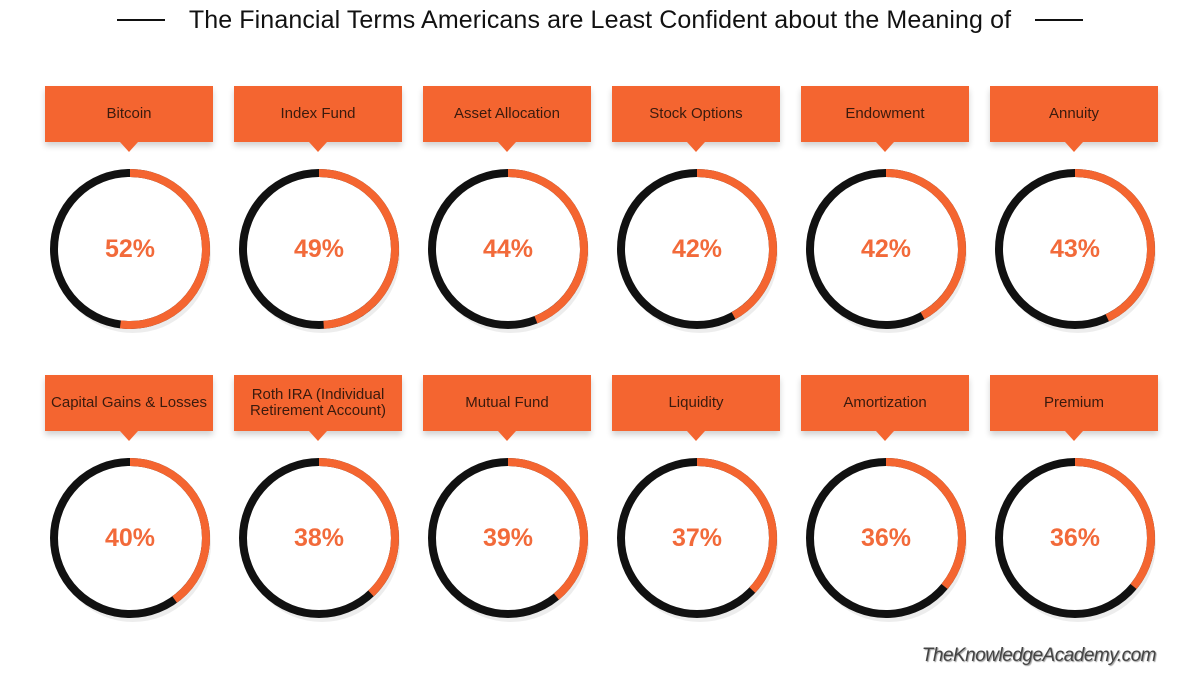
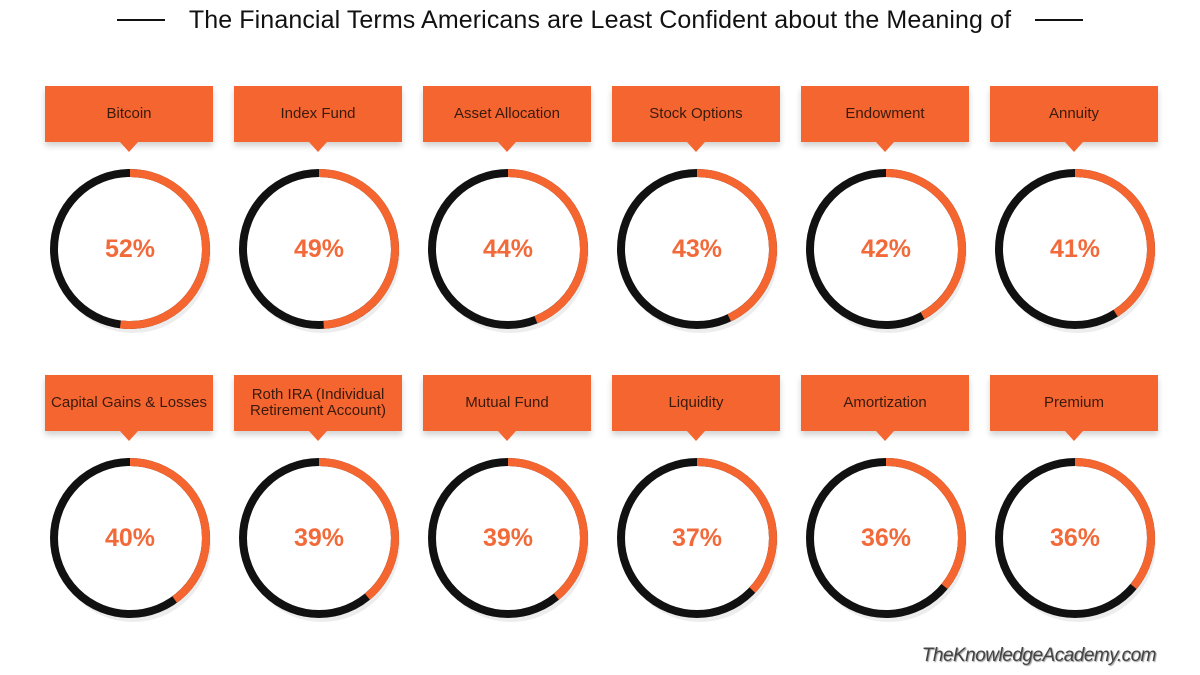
Stock Options: 42% -> 43%
Annuity: 43% -> 41%
Roth IRA (Individual Retirement Account): 38% -> 39%
